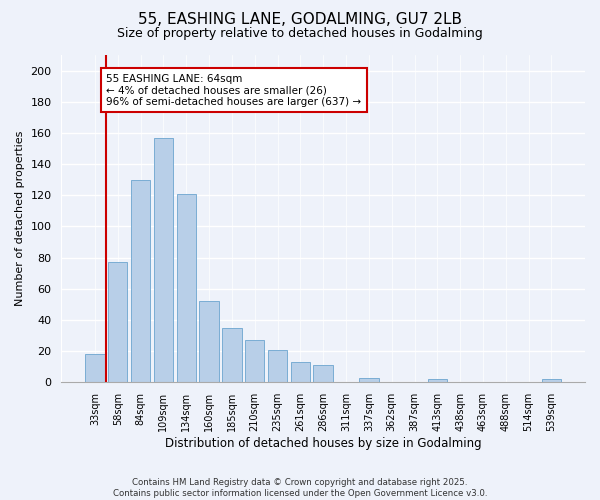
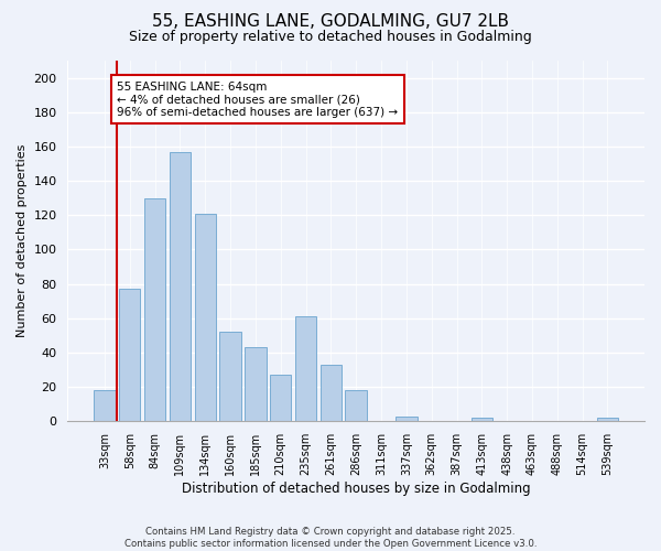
185sqm: 35 -> 43
235sqm: 21 -> 61
261sqm: 13 -> 33
286sqm: 11 -> 18
